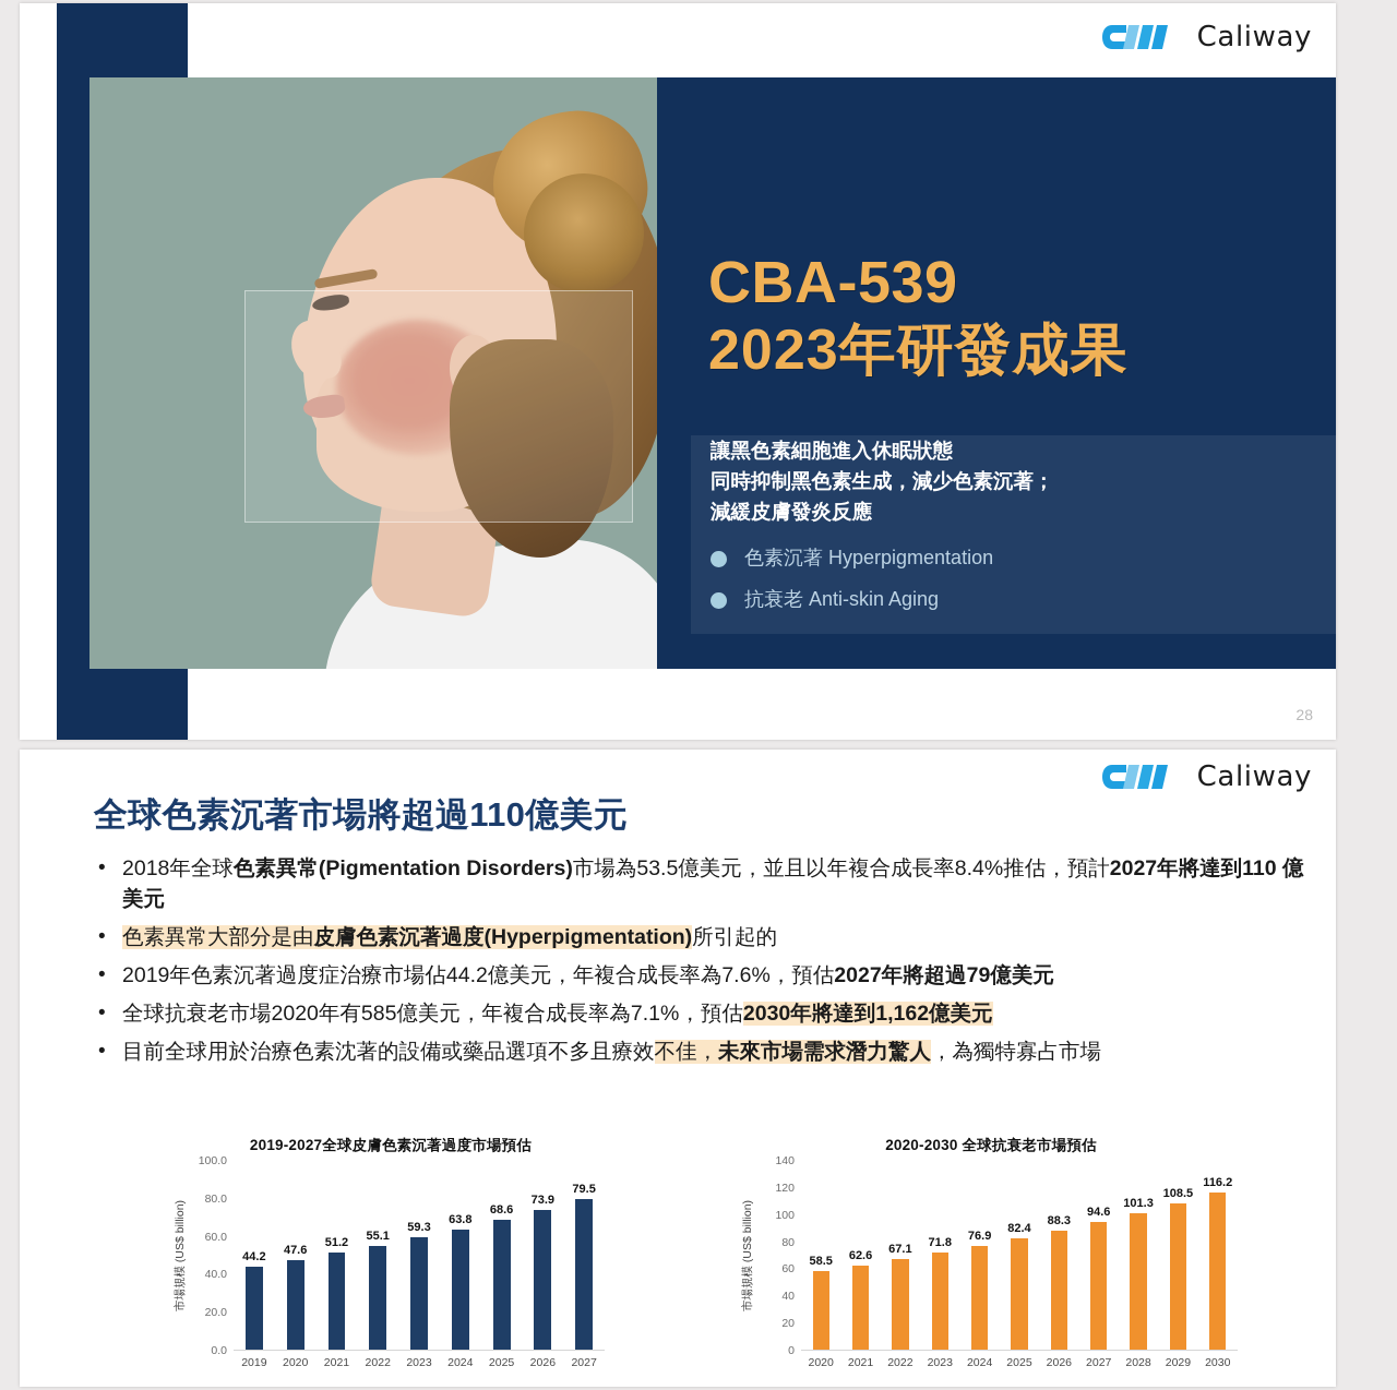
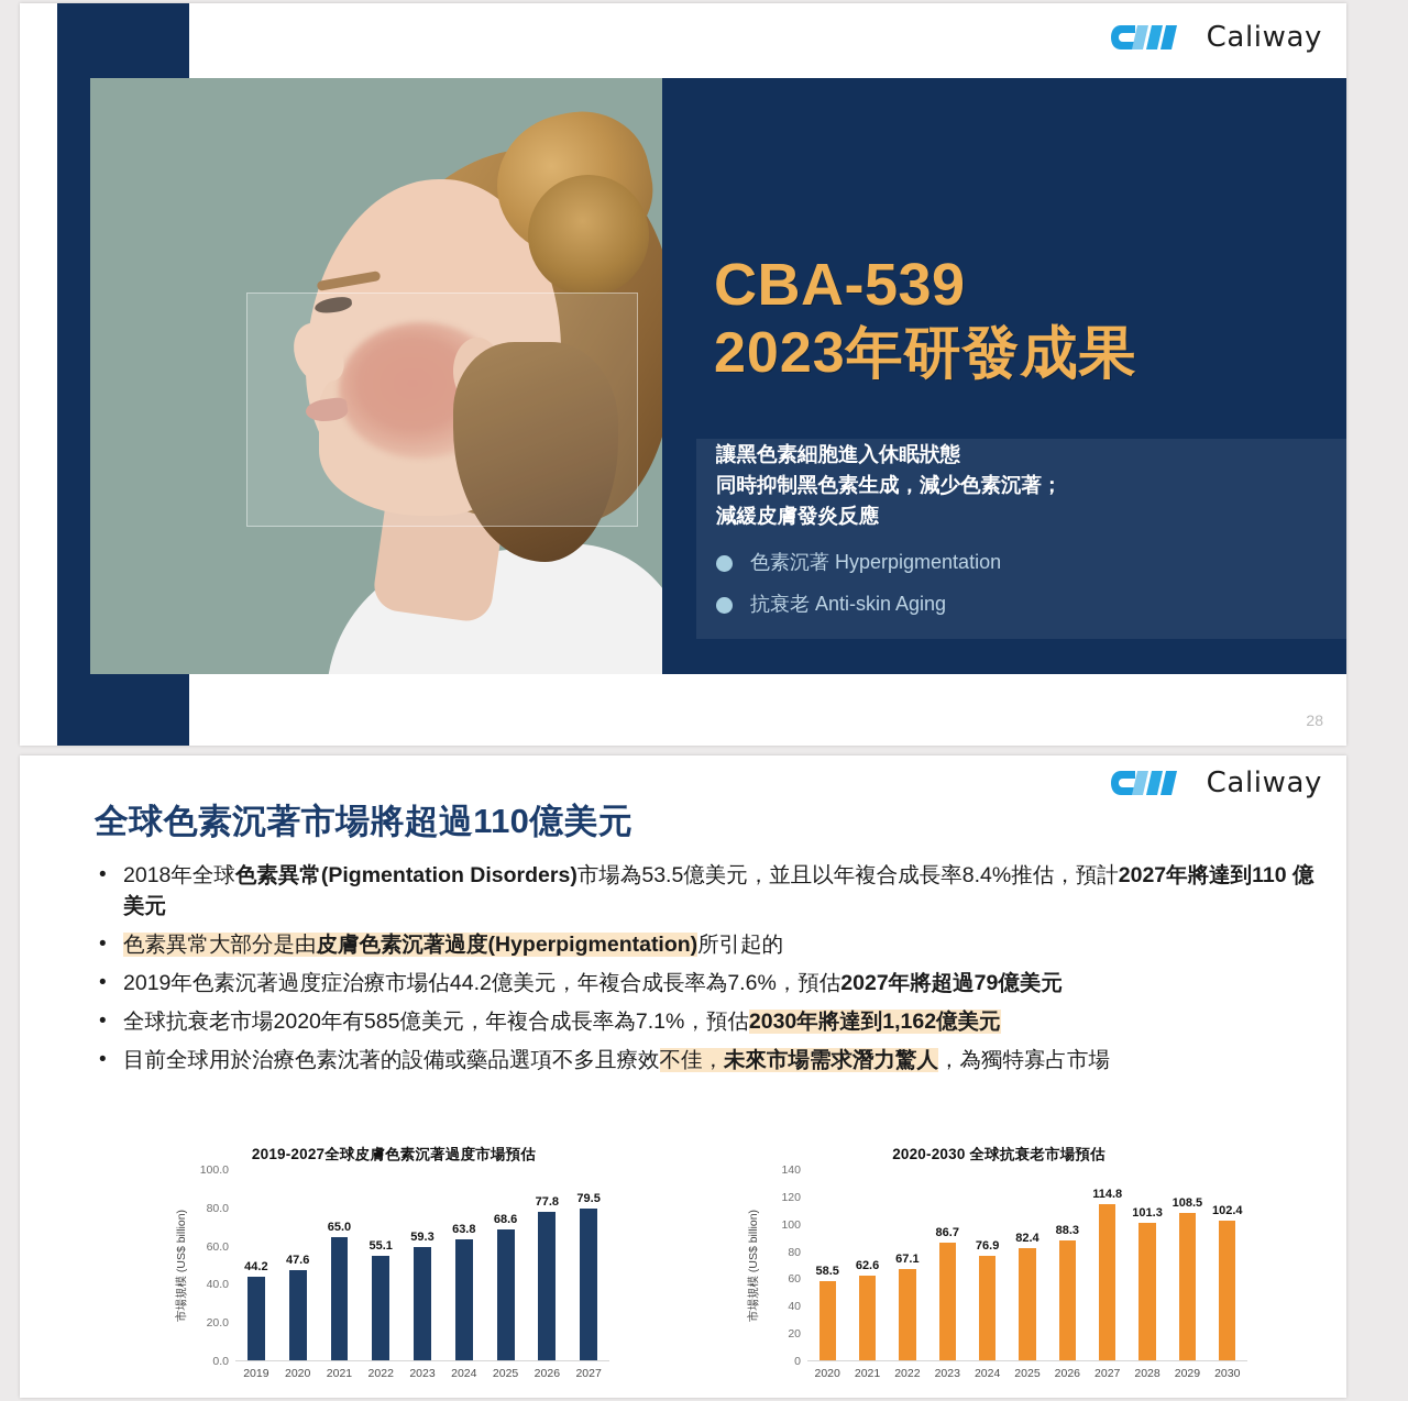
2019-2027全球皮膚色素沉著過度市場預估/2021: 51.2 -> 65.0
2019-2027全球皮膚色素沉著過度市場預估/2026: 73.9 -> 77.8
2020-2030 全球抗衰老市場預估/2023: 71.8 -> 86.7
2020-2030 全球抗衰老市場預估/2027: 94.6 -> 114.8
2020-2030 全球抗衰老市場預估/2030: 116.2 -> 102.4
